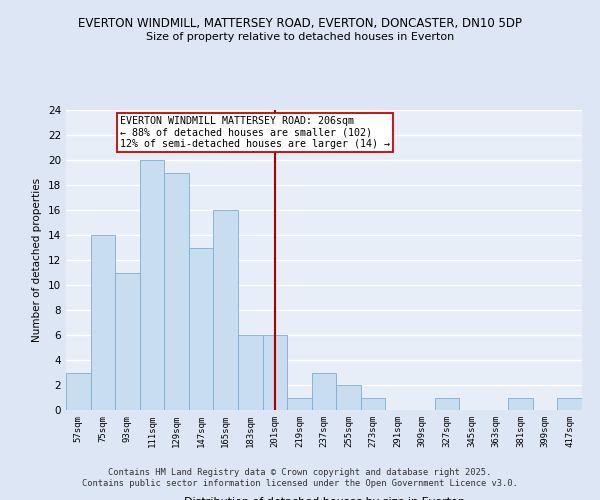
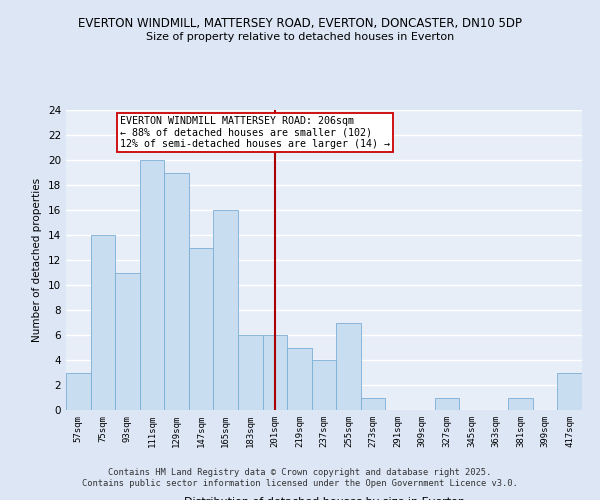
219sqm: 1 -> 5
237sqm: 3 -> 4
255sqm: 2 -> 7
417sqm: 1 -> 3
